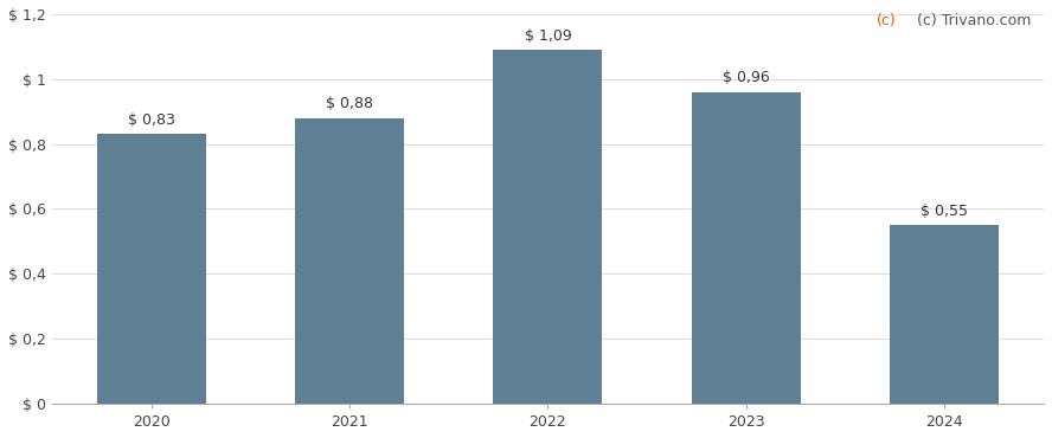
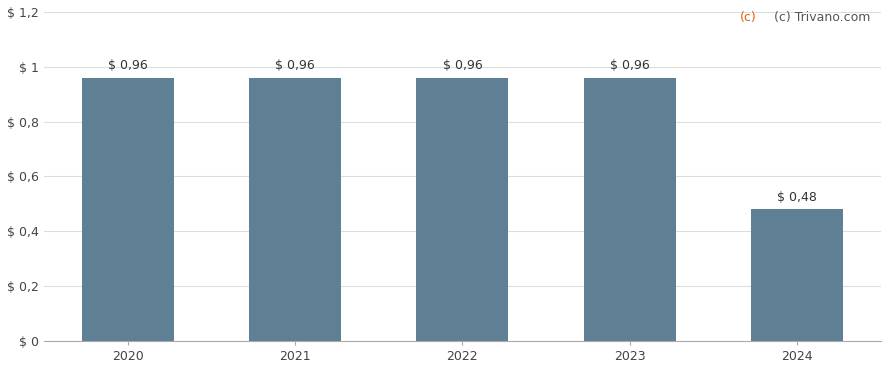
2020: 0,83 -> 0,96
2021: 0,88 -> 0,96
2022: 1,09 -> 0,96
2024: 0,55 -> 0,48
